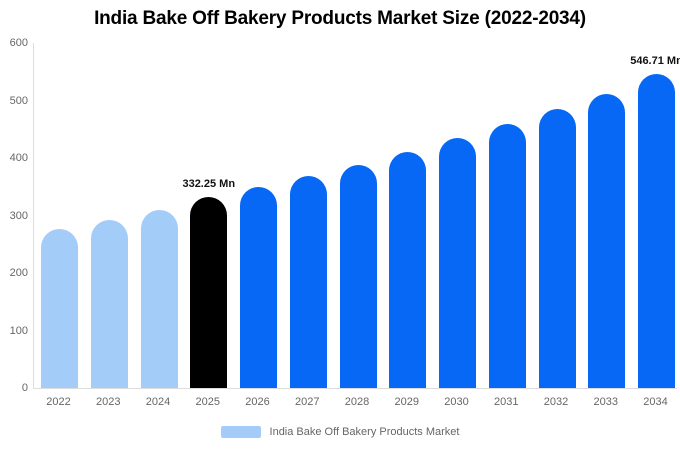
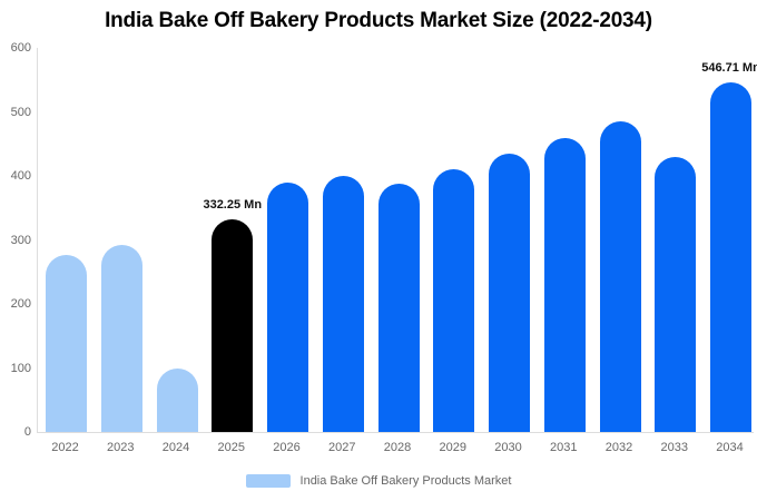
2024: 310 -> 100
2026: 350 -> 390
2027: 370 -> 400
2033: 510 -> 430
